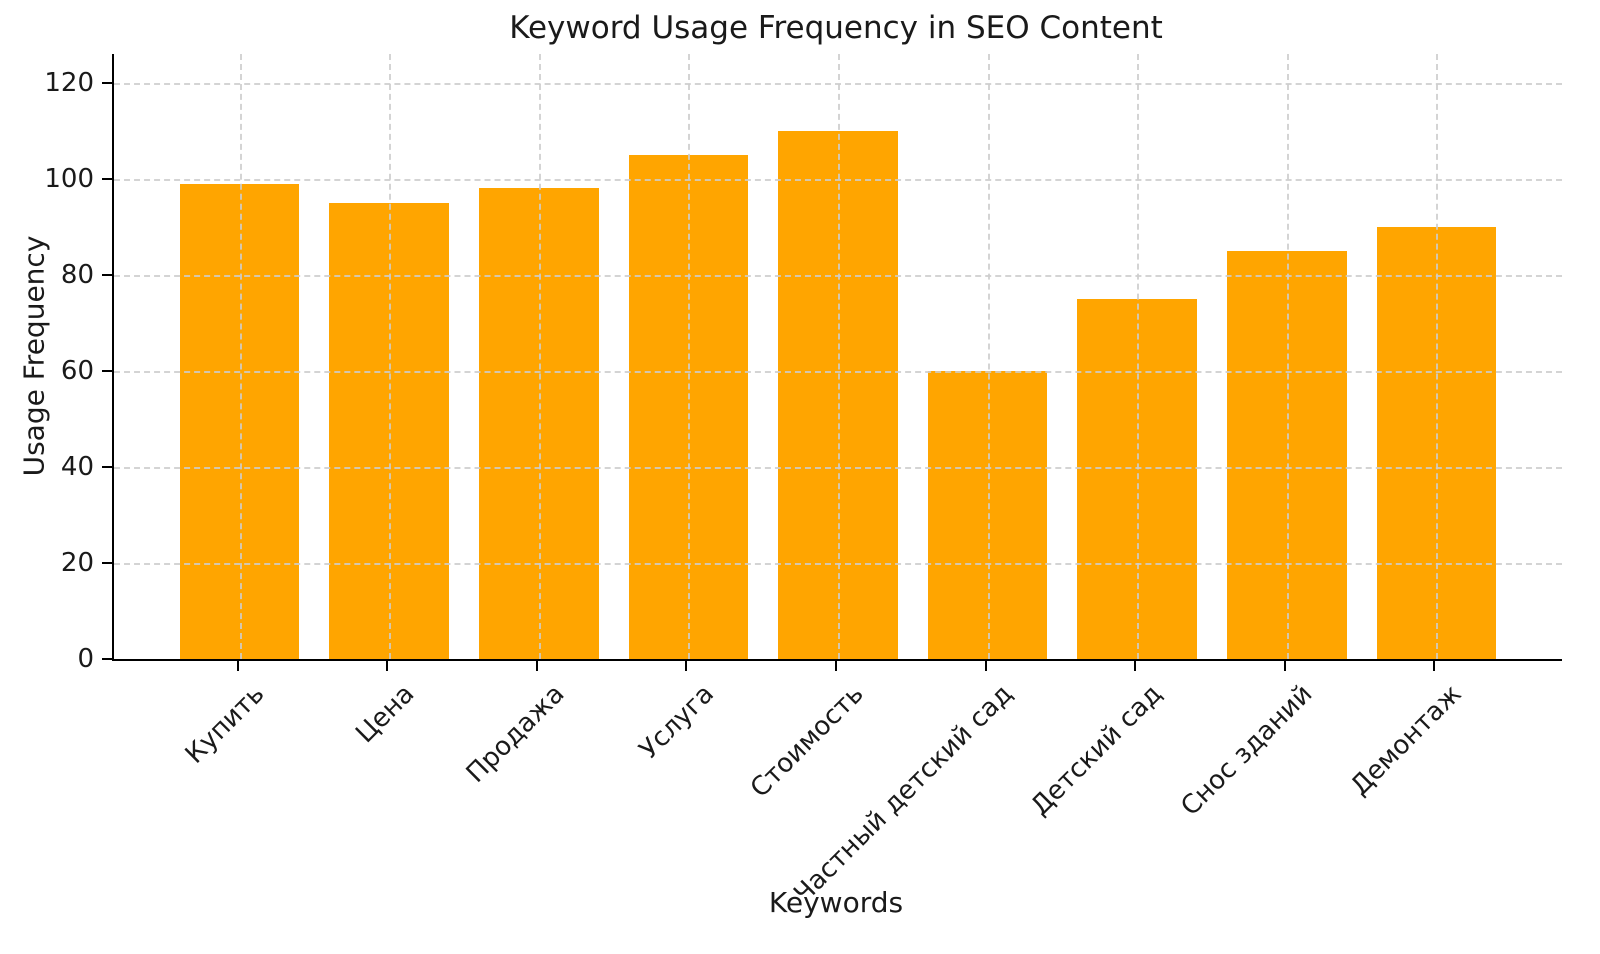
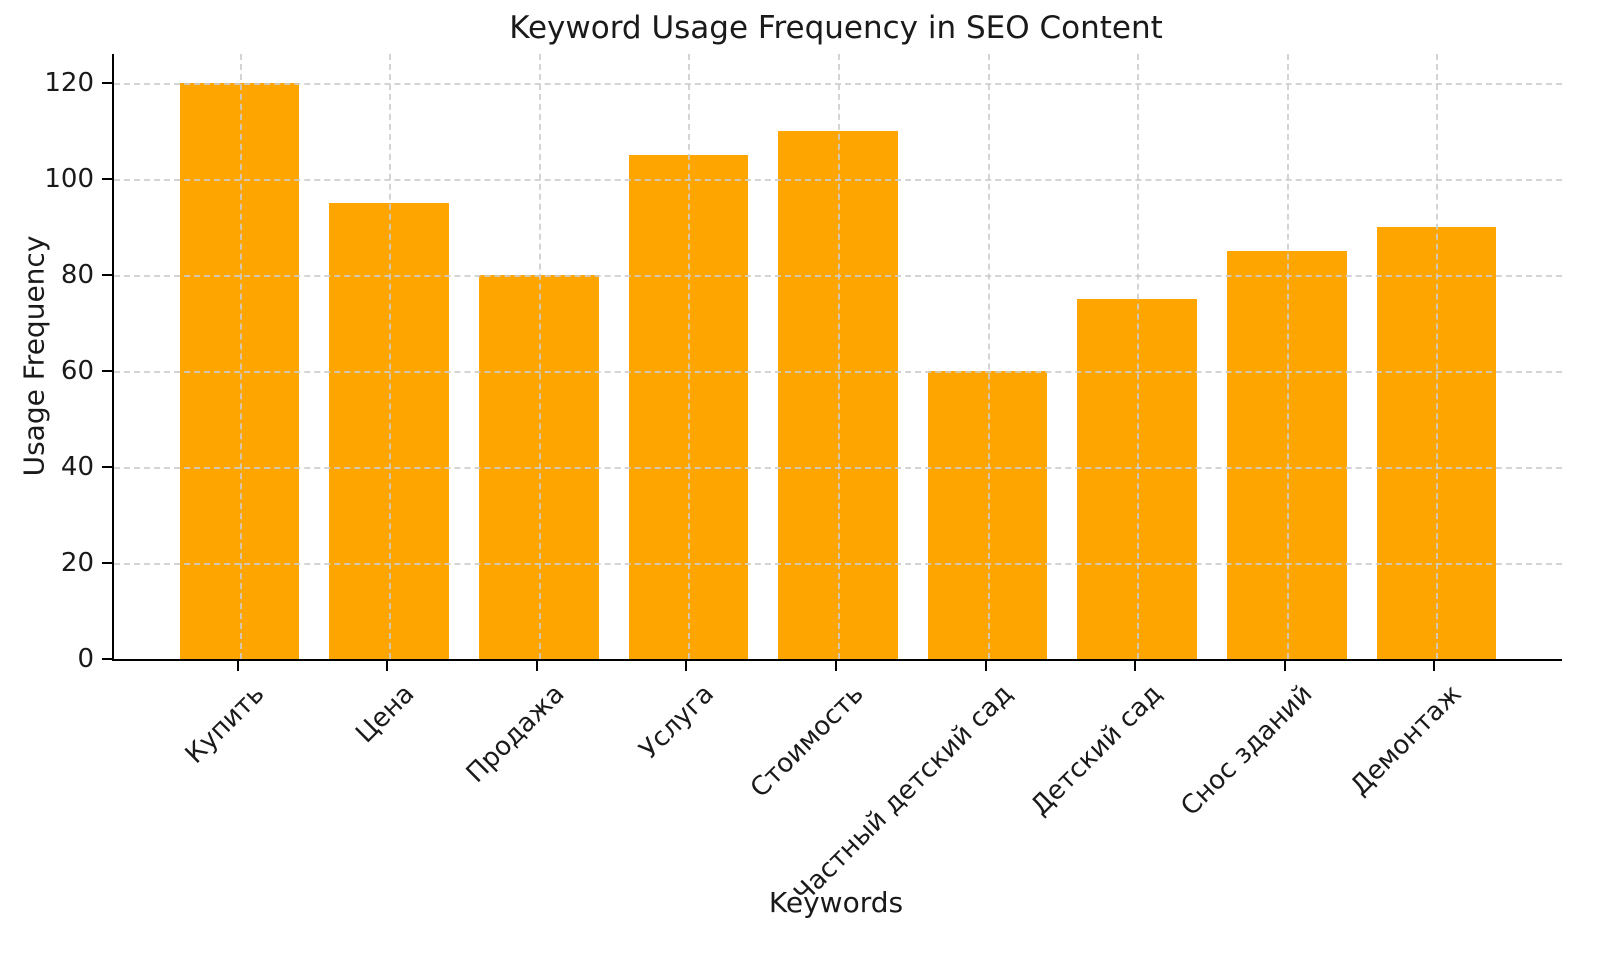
Купить: 99 -> 120
Продажа: 98 -> 80
